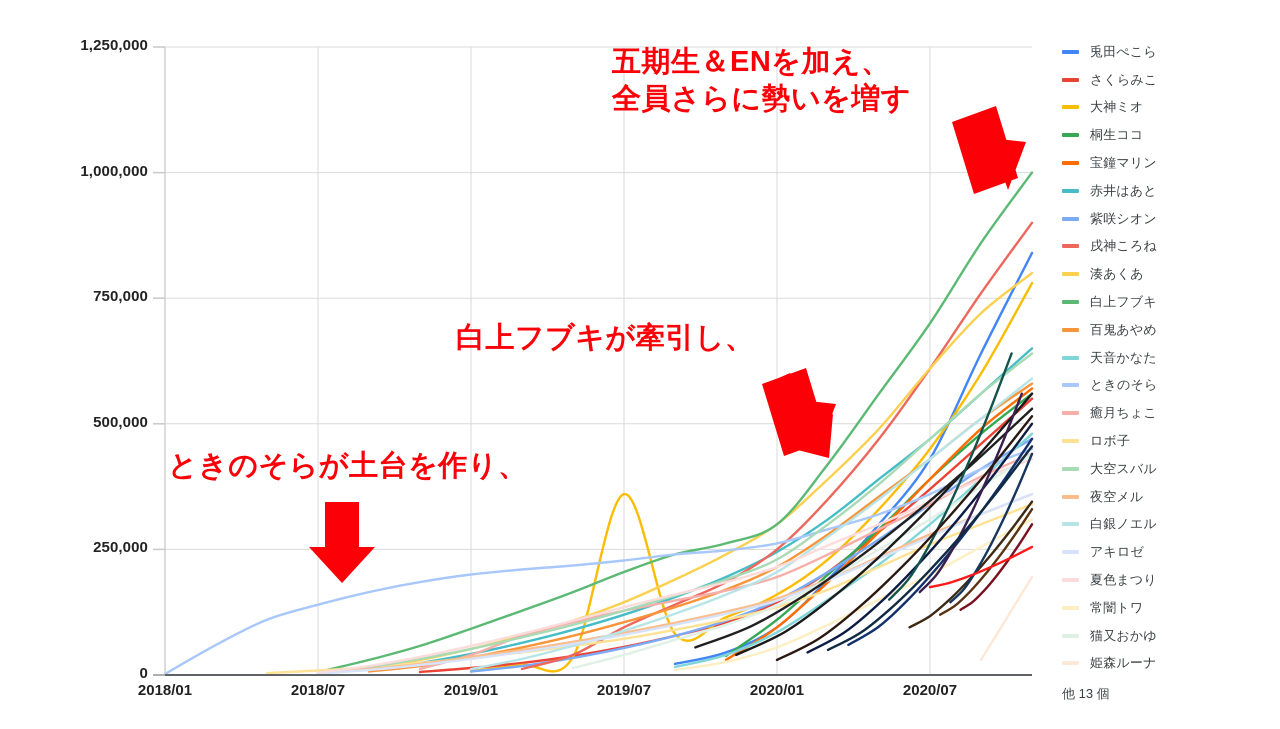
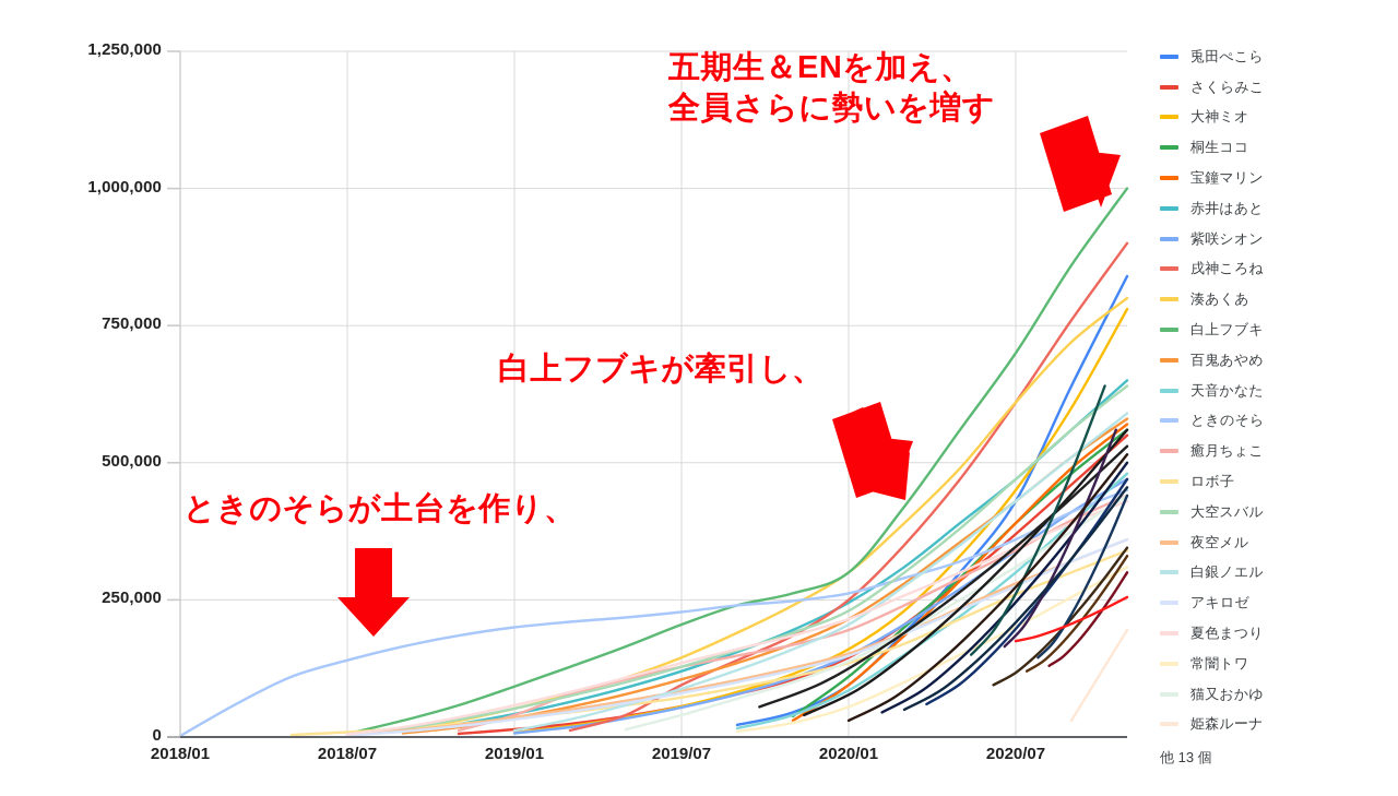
大神ミオ/2019/07: 360000 -> 60000
